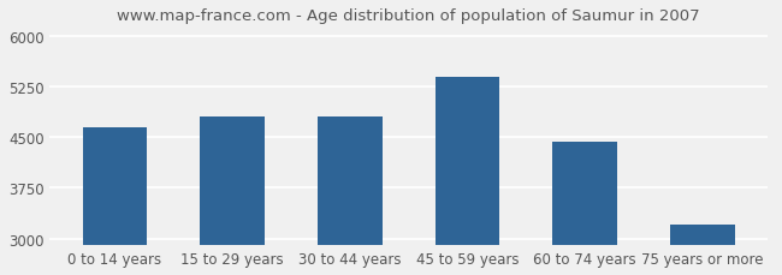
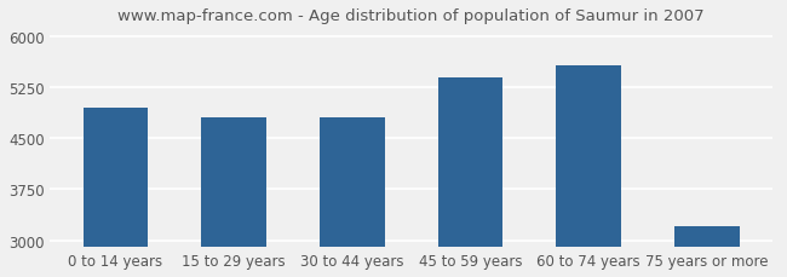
0 to 14 years: 4650 -> 4940
60 to 74 years: 4430 -> 5580
